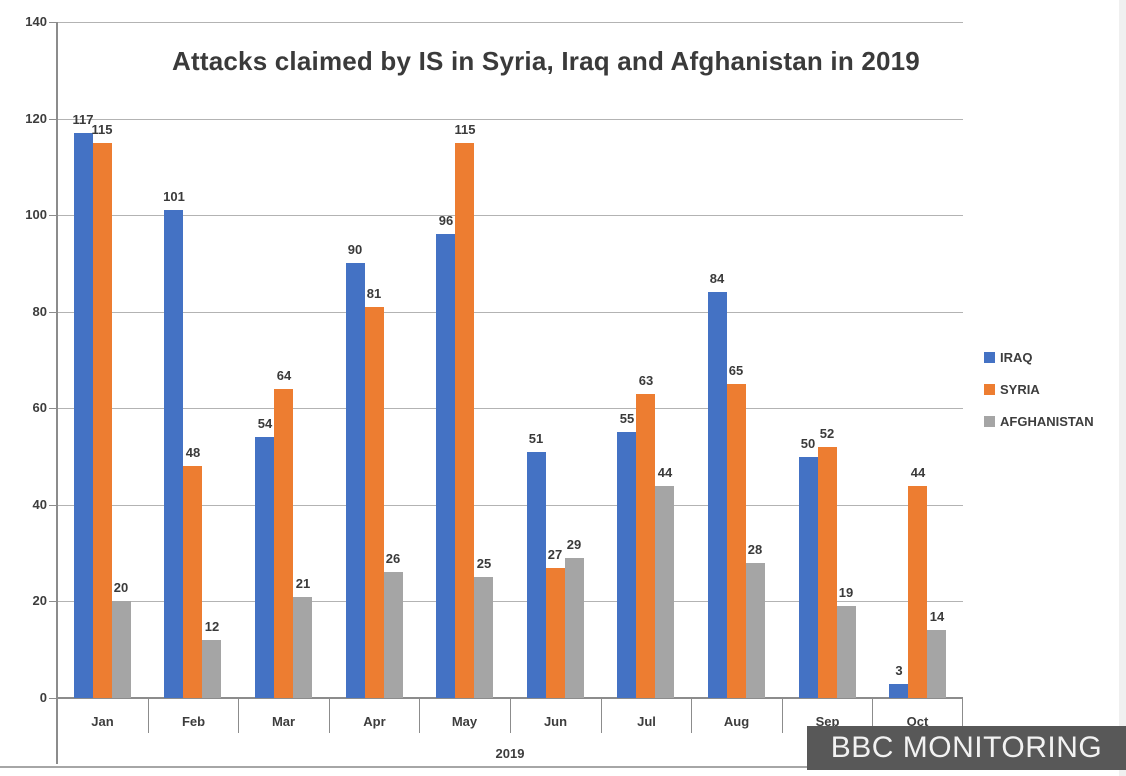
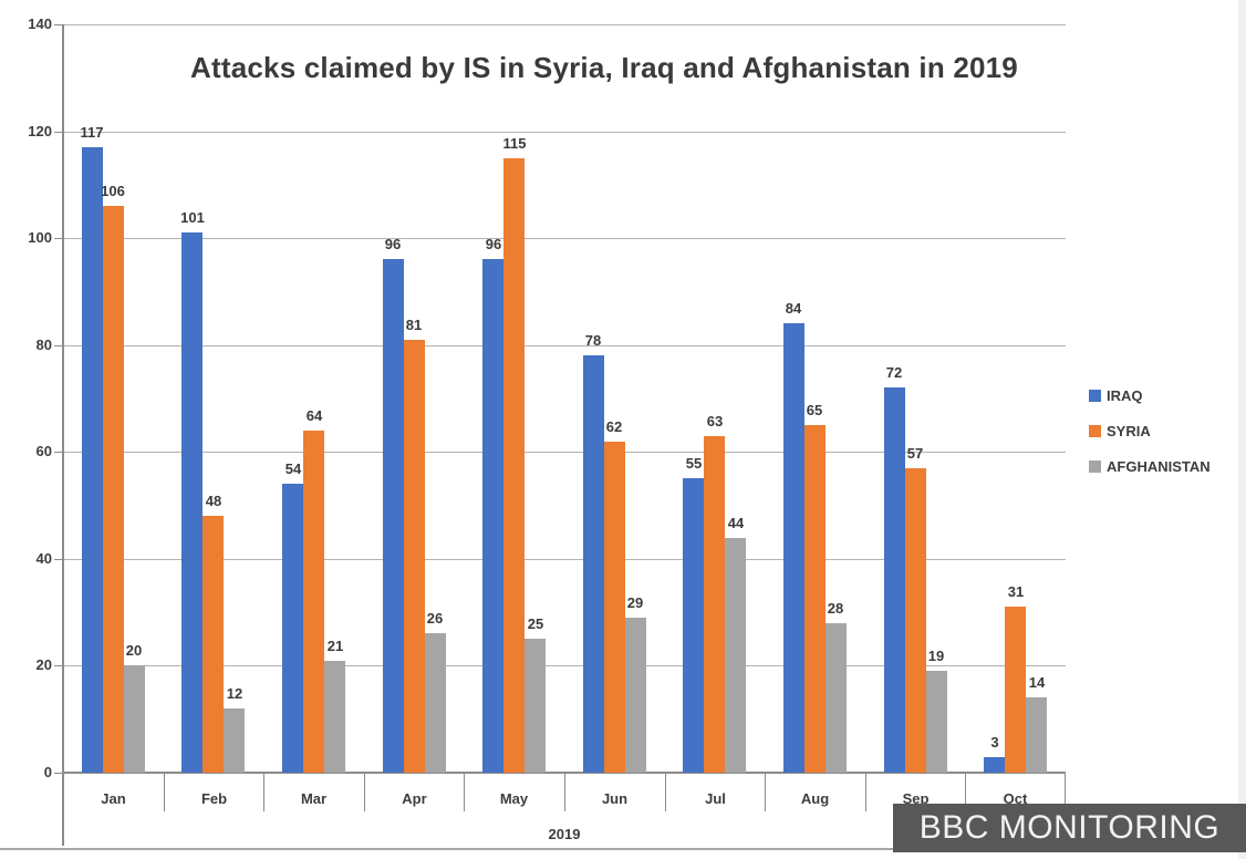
SYRIA/Jan: 115 -> 106
IRAQ/Apr: 90 -> 96
IRAQ/Jun: 51 -> 78
SYRIA/Jun: 27 -> 62
IRAQ/Sep: 50 -> 72
SYRIA/Sep: 52 -> 57
SYRIA/Oct: 44 -> 31
